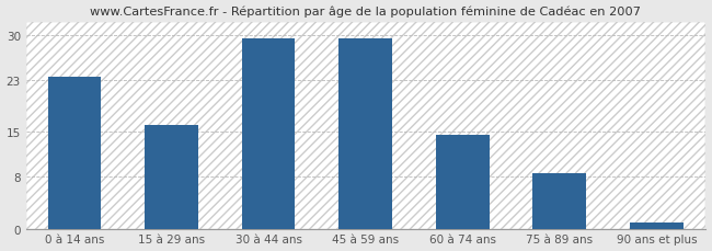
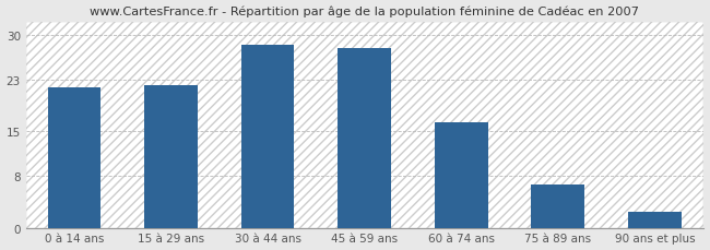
0 à 14 ans: 23.5 -> 21.8
15 à 29 ans: 16.0 -> 22.2
30 à 44 ans: 29.5 -> 28.4
45 à 59 ans: 29.5 -> 28.0
60 à 74 ans: 14.5 -> 16.4
75 à 89 ans: 8.5 -> 6.8
90 ans et plus: 1.0 -> 2.4
